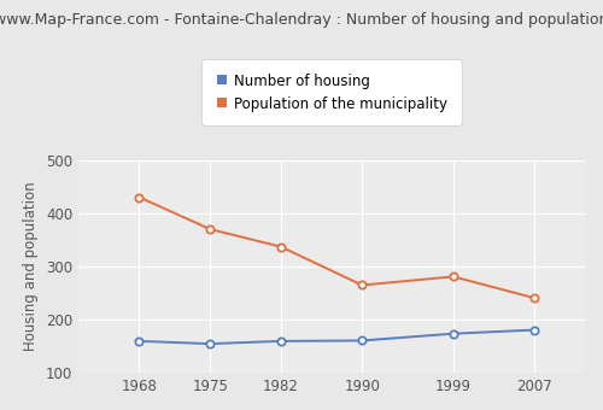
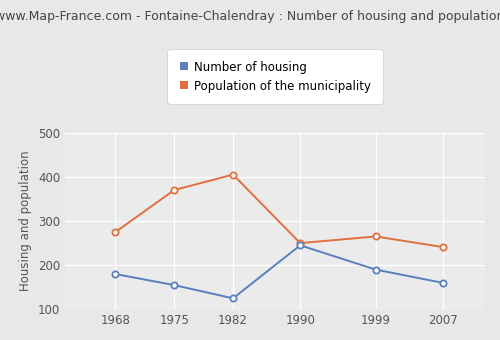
Number of housing/1968: 160 -> 180
Population of the municipality/1968: 430 -> 275
Number of housing/1982: 160 -> 125
Population of the municipality/1982: 337 -> 405
Number of housing/1990: 161 -> 245
Population of the municipality/1990: 265 -> 250
Number of housing/1999: 174 -> 190
Population of the municipality/1999: 281 -> 265
Number of housing/2007: 181 -> 160
